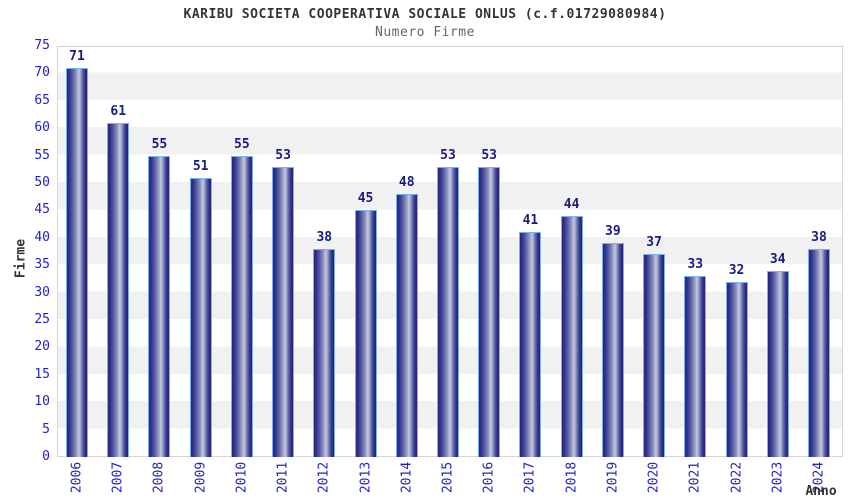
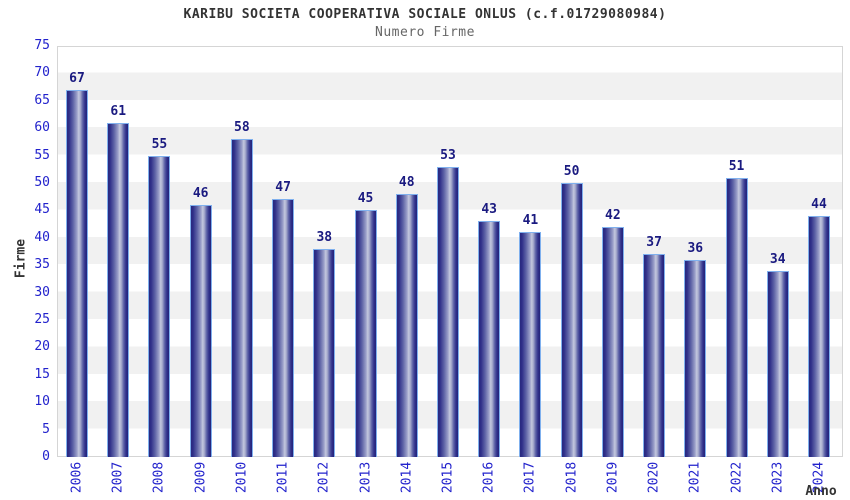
2006: 71 -> 67
2009: 51 -> 46
2010: 55 -> 58
2011: 53 -> 47
2016: 53 -> 43
2018: 44 -> 50
2019: 39 -> 42
2021: 33 -> 36
2022: 32 -> 51
2024: 38 -> 44
